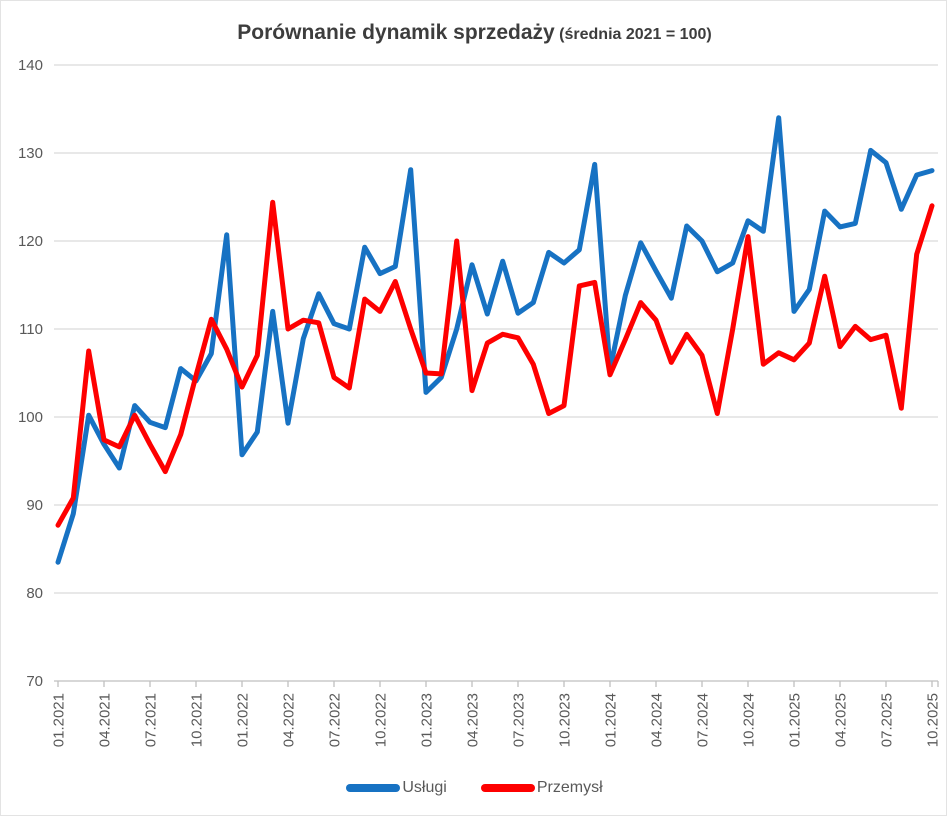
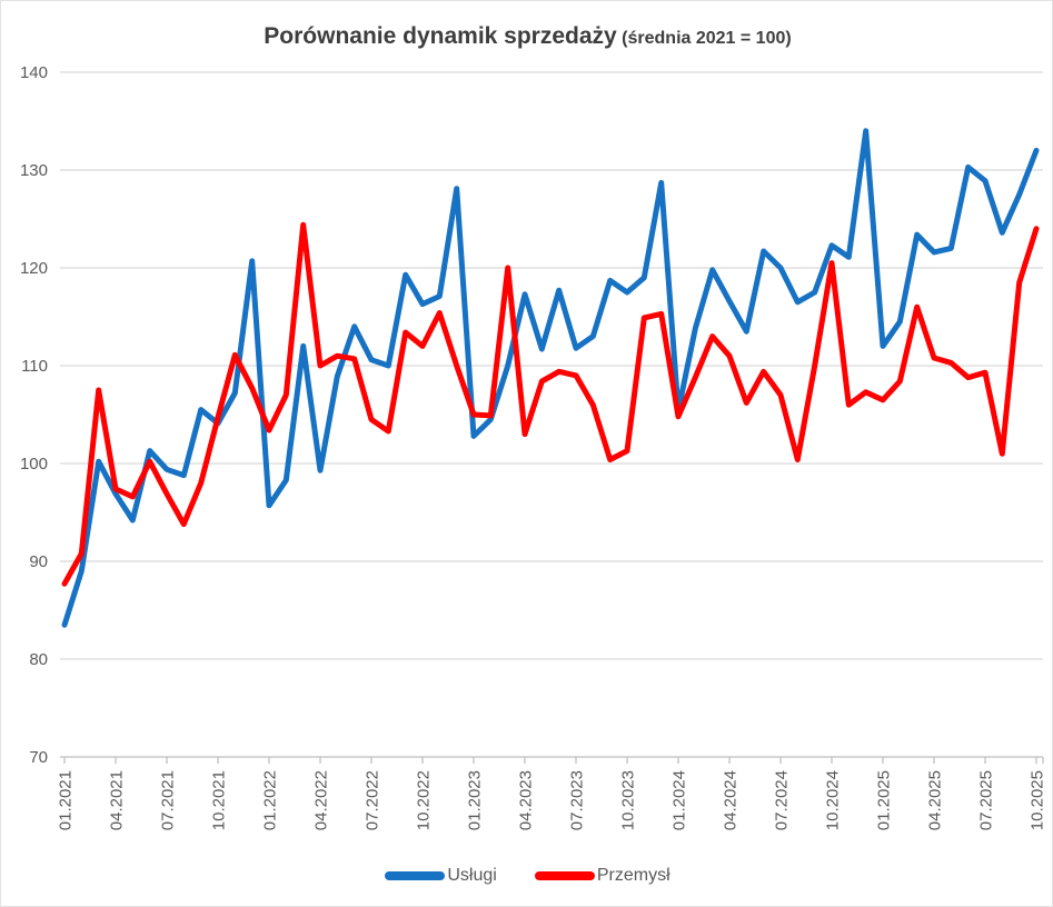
Przemysł/04.2025: 108 -> 111
Usługi/10.2025: 128 -> 132
